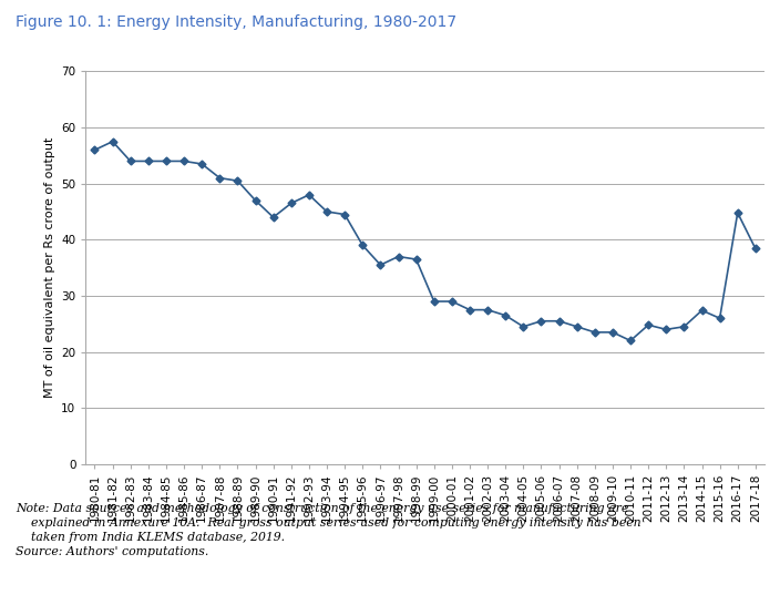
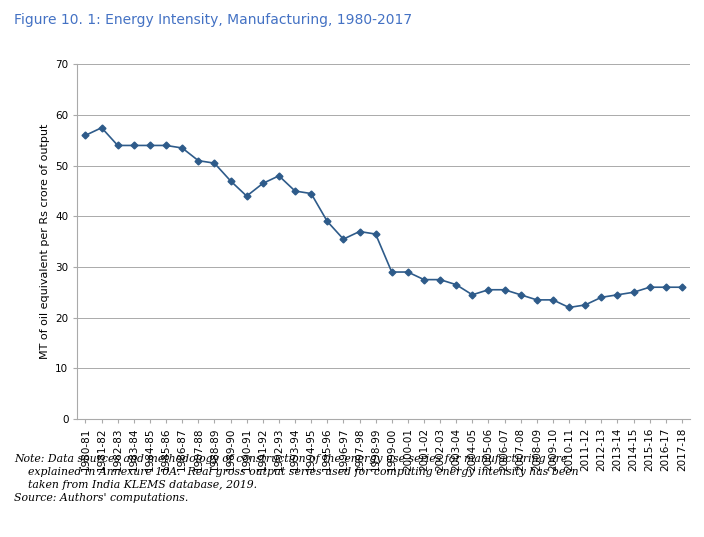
2011-12: 24.8 -> 22.5
2014-15: 27.4 -> 25.0
2016-17: 44.8 -> 26.0
2017-18: 38.4 -> 26.0
